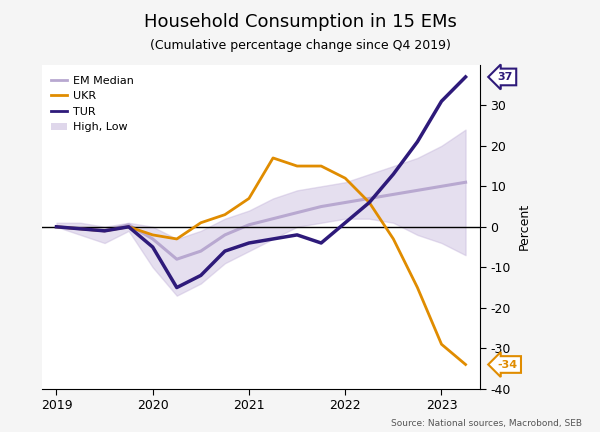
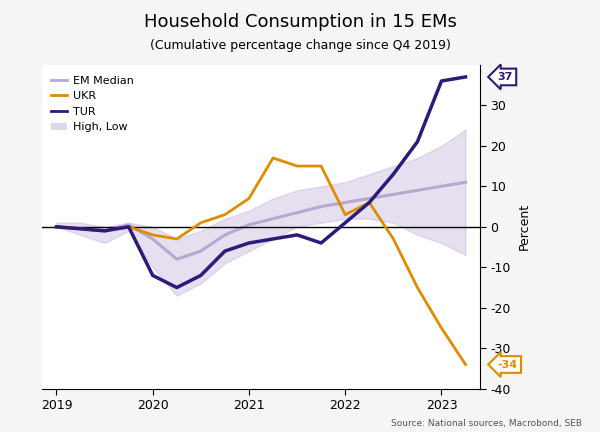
TUR/2020: -5.0 -> -12.0
UKR/2022: 12.0 -> 3.0
UKR/2023: -29.0 -> -25.0
TUR/2023: 31.0 -> 36.0
